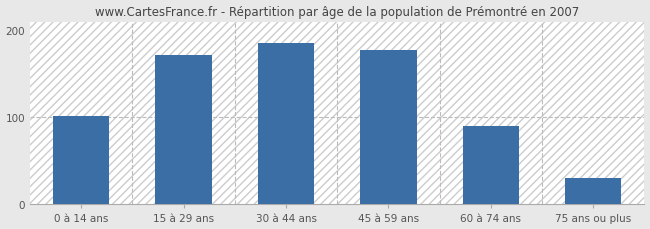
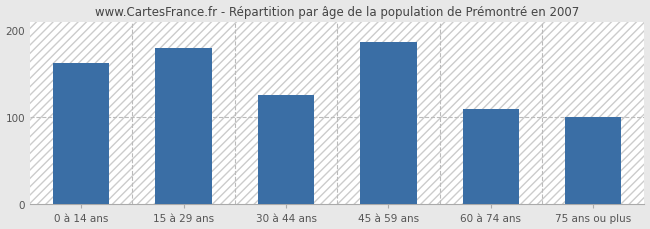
0 à 14 ans: 102 -> 162
15 à 29 ans: 171 -> 180
30 à 44 ans: 185 -> 126
45 à 59 ans: 177 -> 186
60 à 74 ans: 90 -> 110
75 ans ou plus: 30 -> 100
